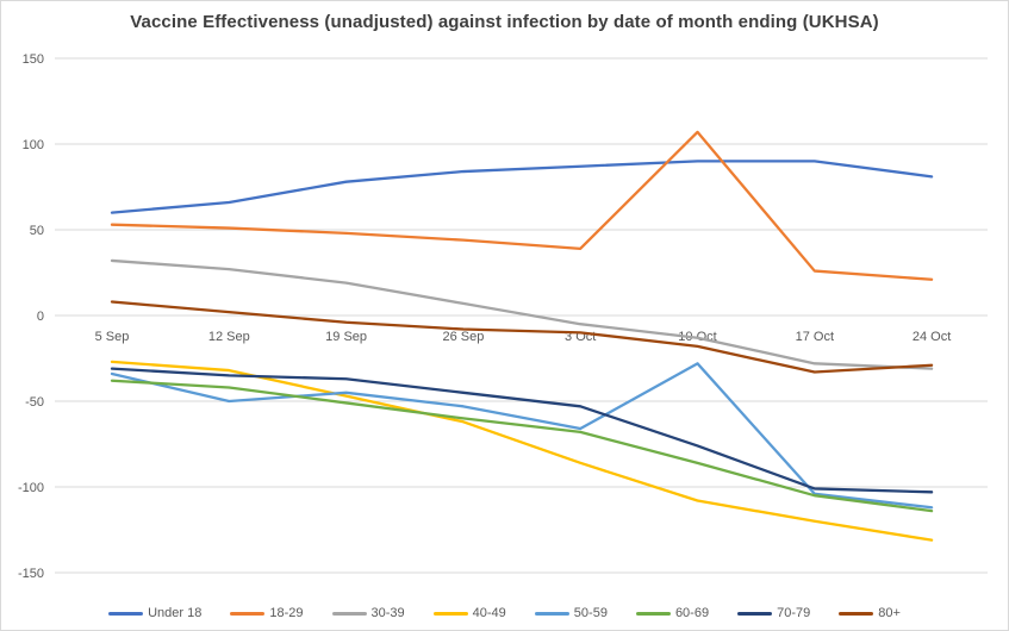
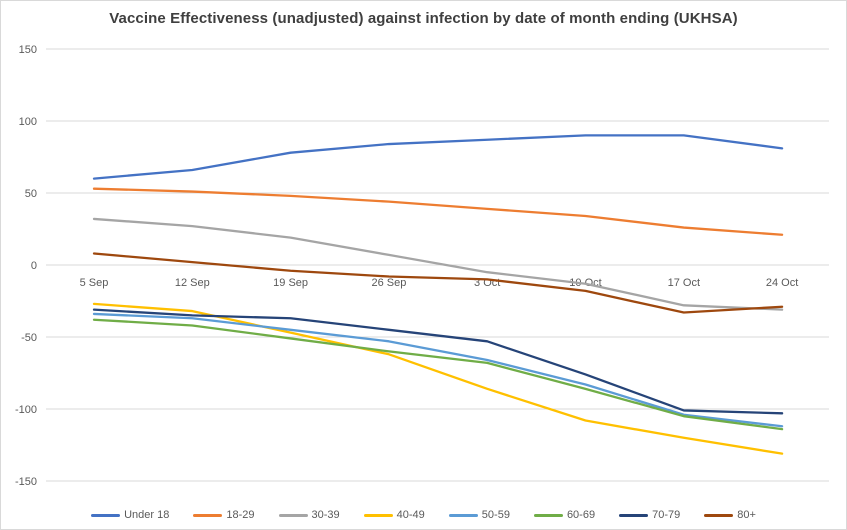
50-59/12 Sep: -50 -> -37
18-29/10 Oct: 107 -> 34
50-59/10 Oct: -28 -> -83
